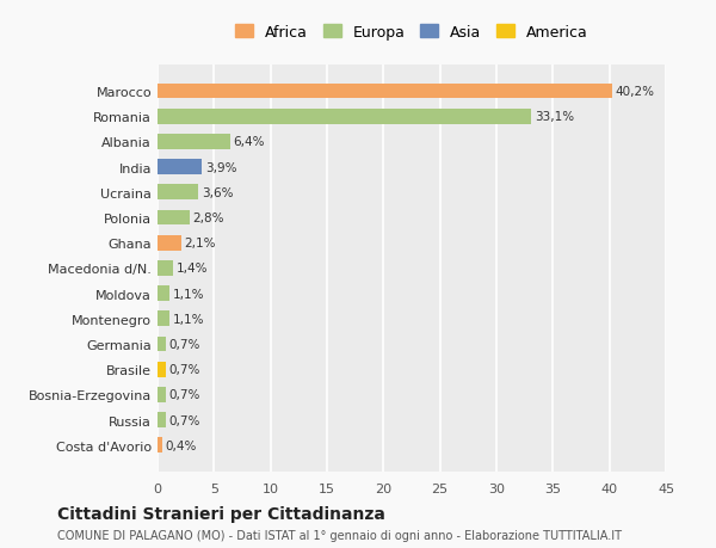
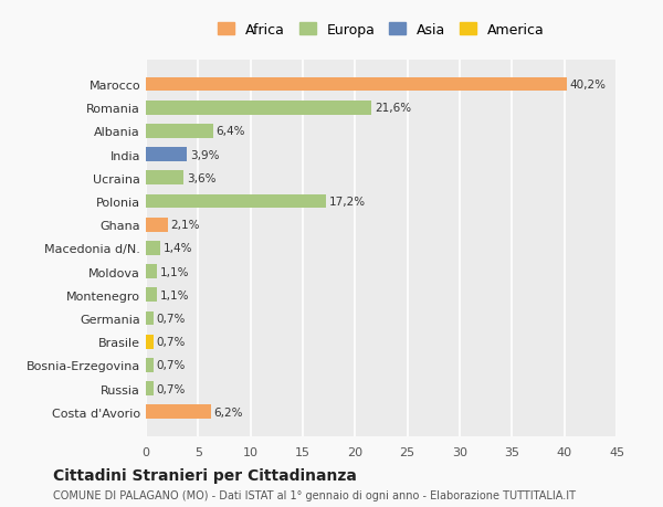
Romania: 33,1% -> 21,6%
Polonia: 2,8% -> 17,2%
Costa d'Avorio: 0,4% -> 6,2%
